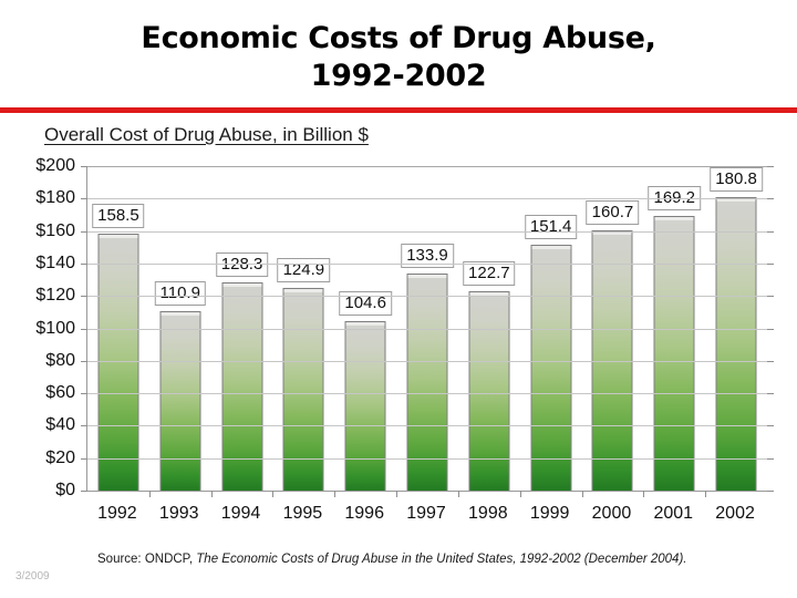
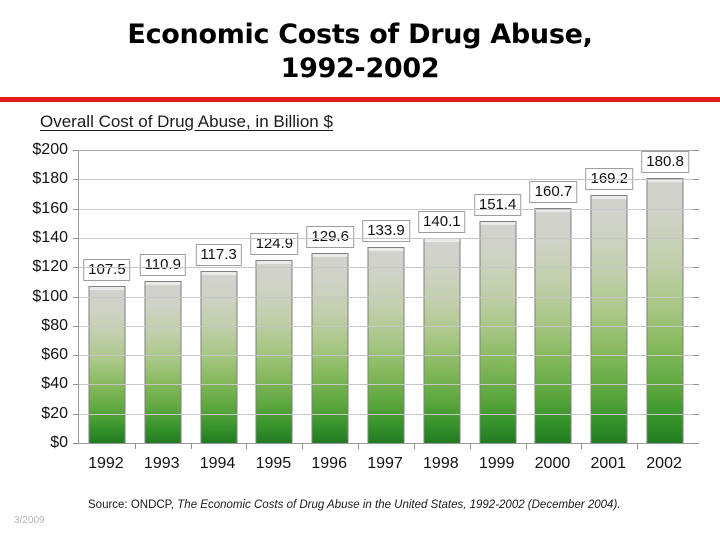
1992: 158.5 -> 107.5
1994: 128.3 -> 117.3
1996: 104.6 -> 129.6
1998: 122.7 -> 140.1
